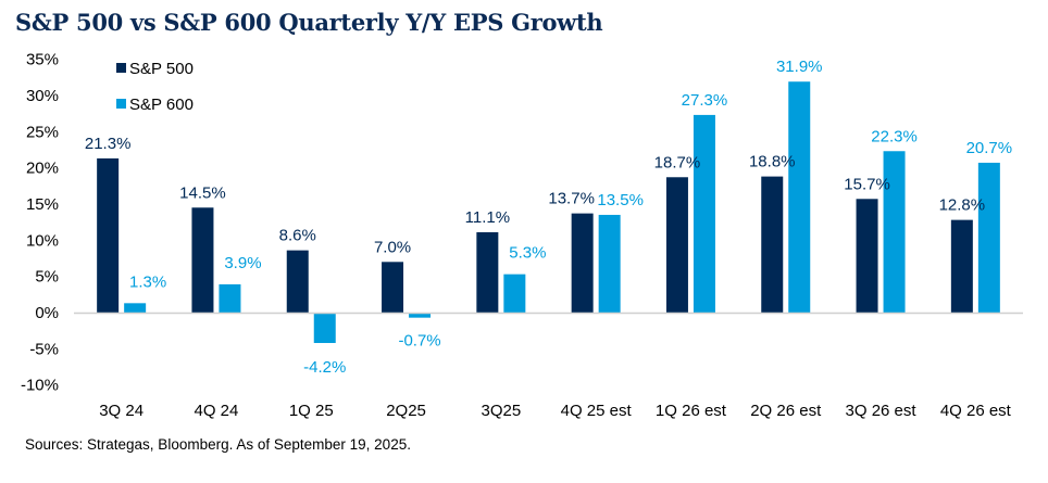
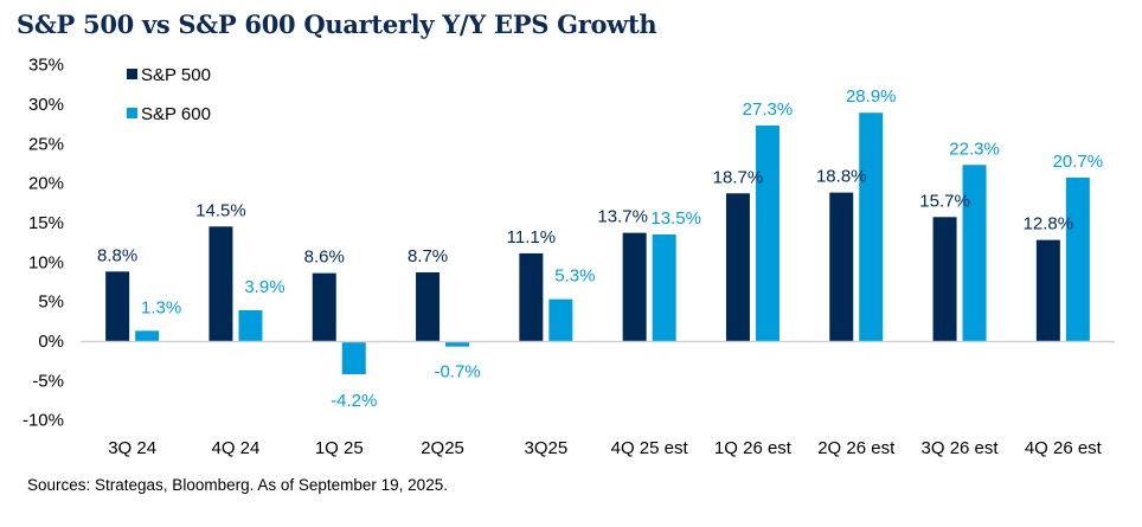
S&P 500/3Q 24: 21.3% -> 8.8%
S&P 500/2Q25: 7.0% -> 8.7%
S&P 600/2Q 26 est: 31.9% -> 28.9%
